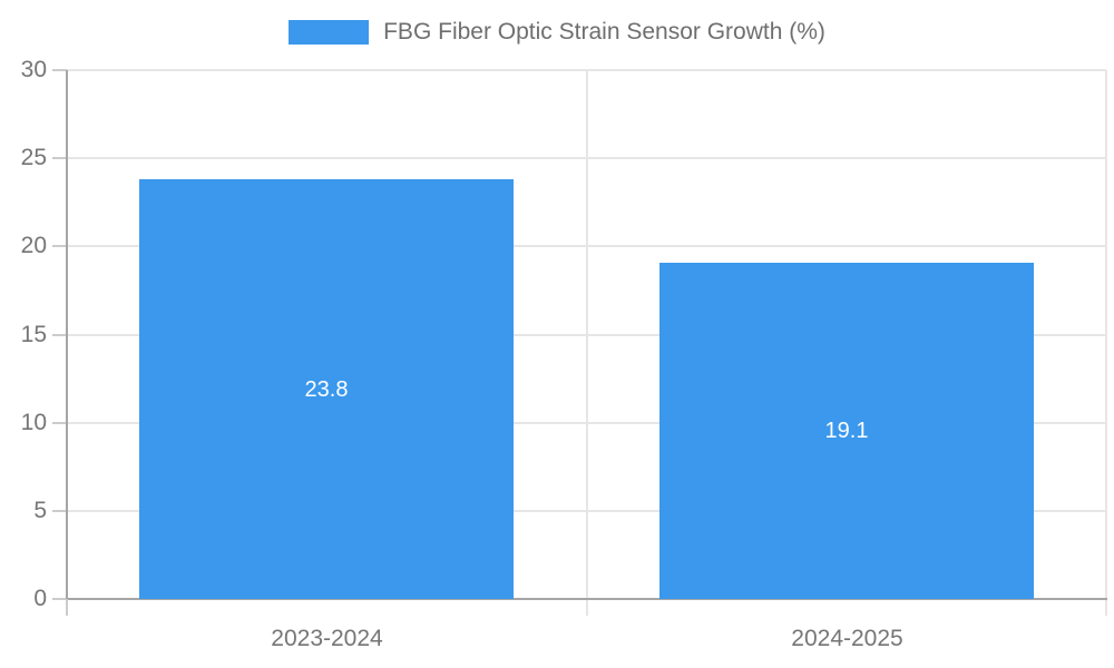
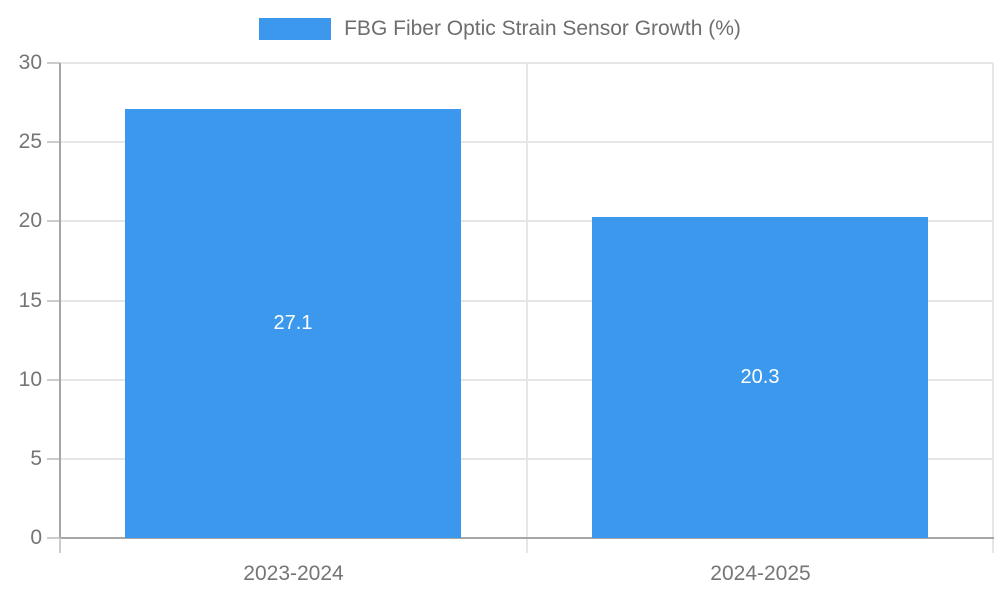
2023-2024: 23.8 -> 27.1
2024-2025: 19.1 -> 20.3
